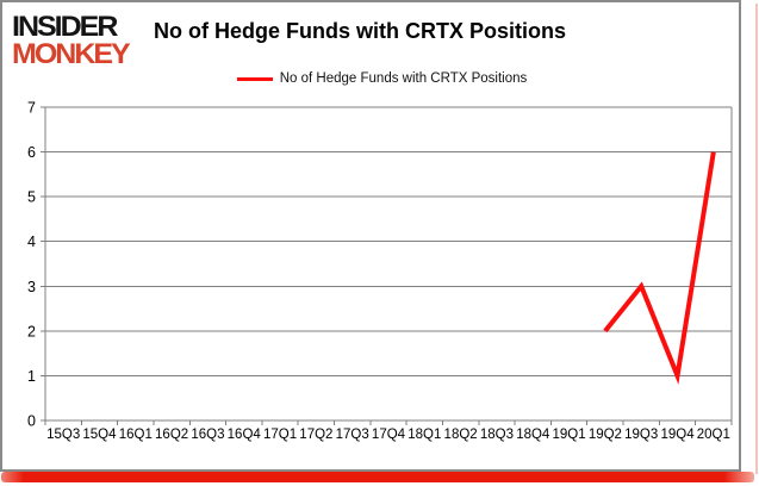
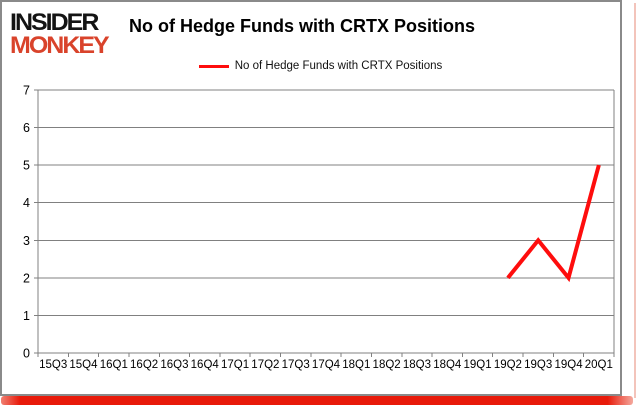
19Q4: 1 -> 2
20Q1: 6 -> 5
